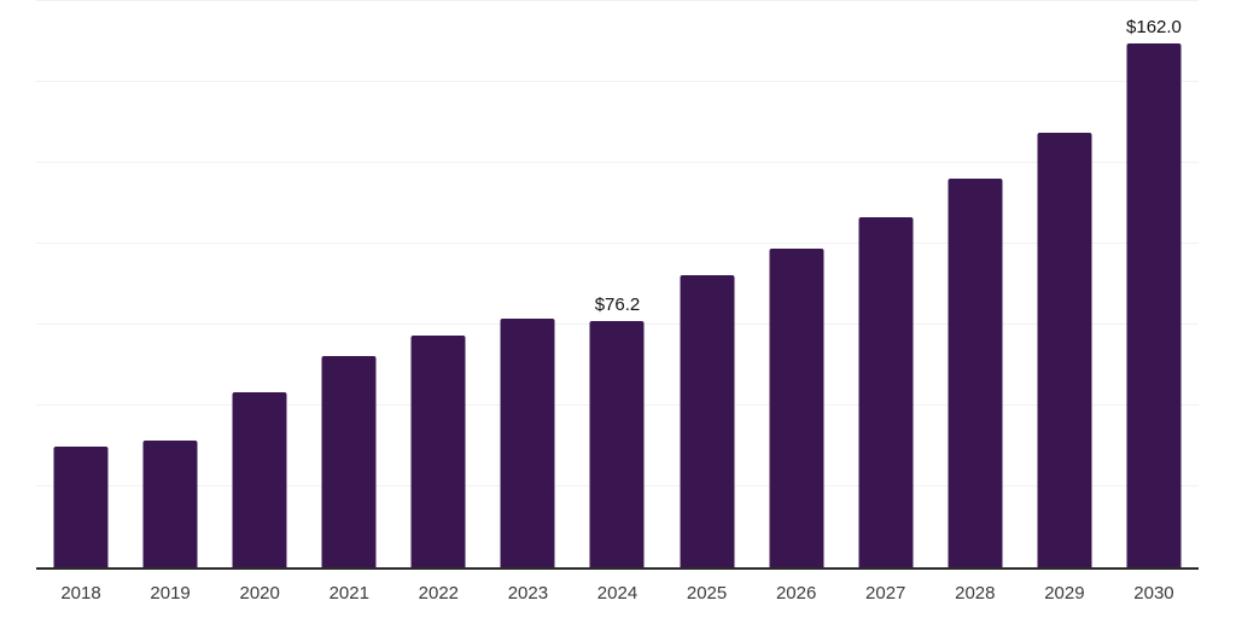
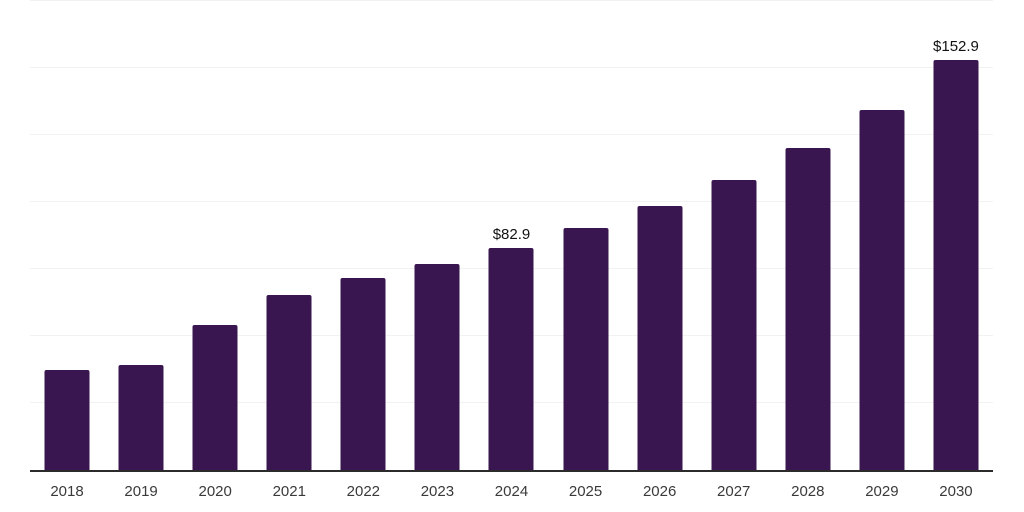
2024: $76.2 -> $82.9
2030: $162.0 -> $152.9
